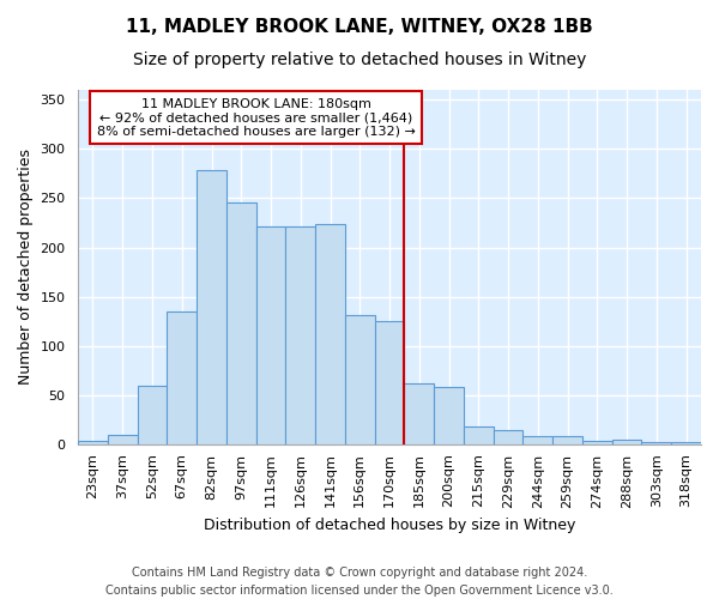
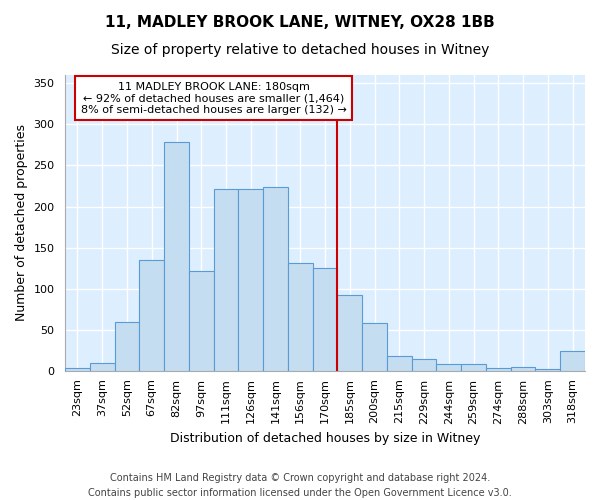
97sqm: 246 -> 122
185sqm: 62 -> 92
318sqm: 2 -> 24
